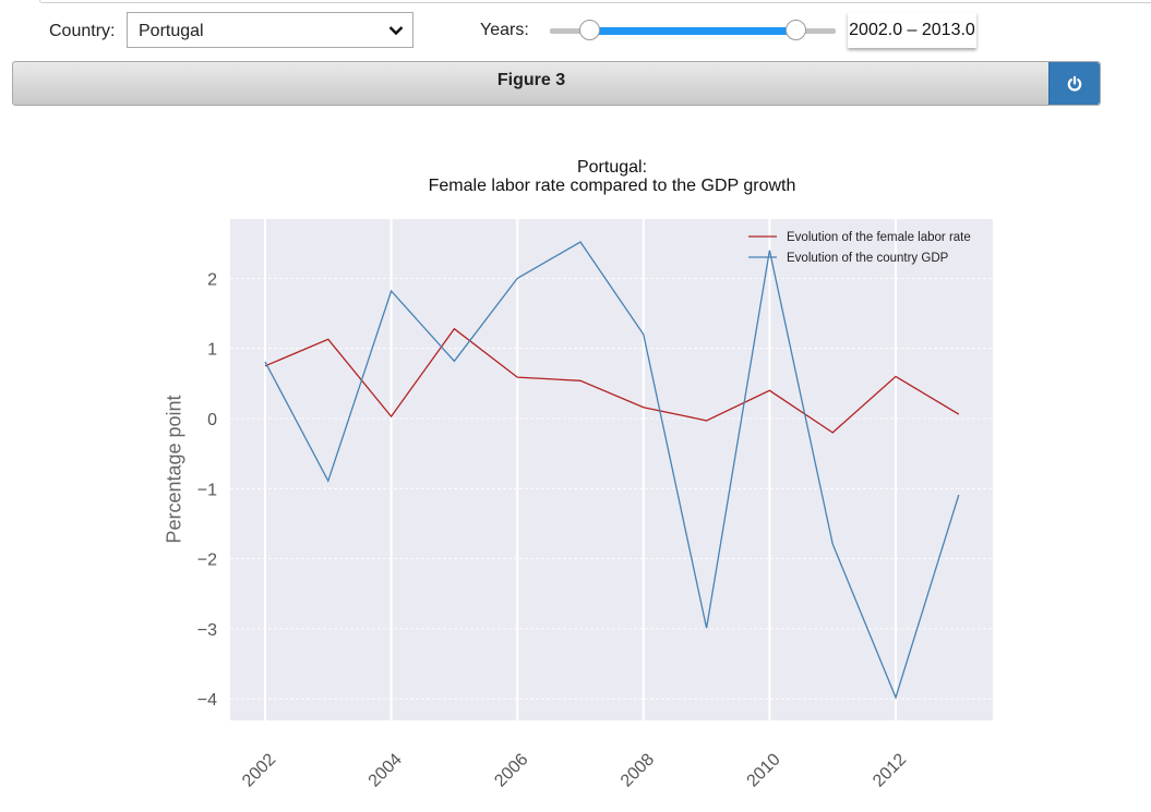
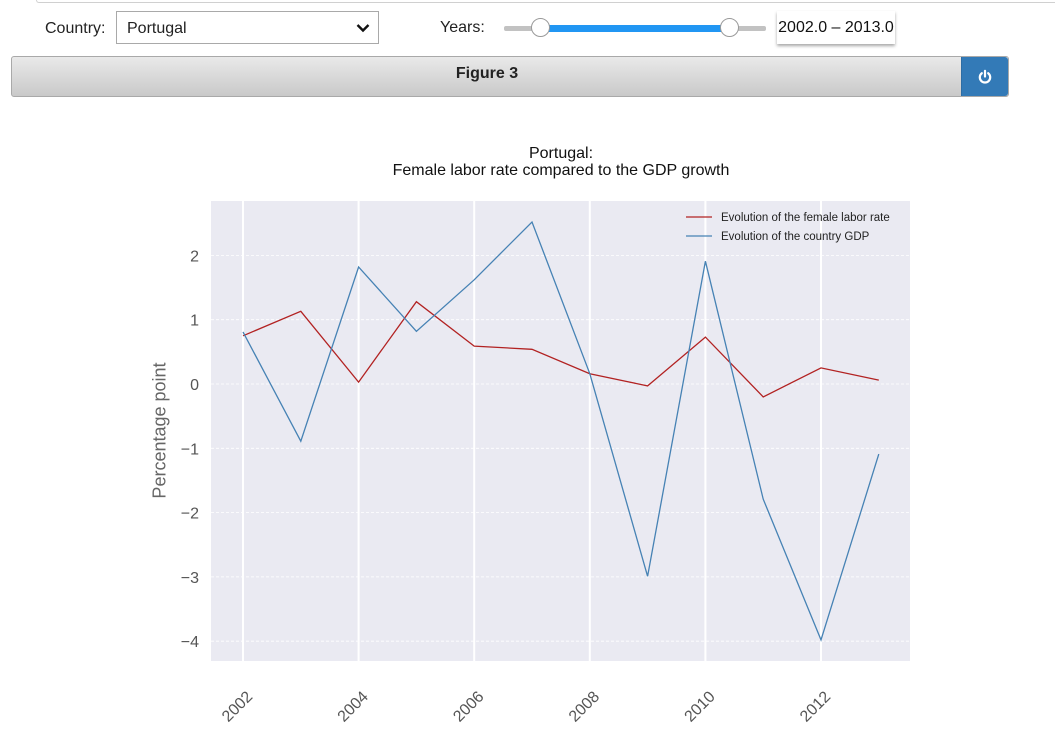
Evolution of the country GDP/2006: 2.0 -> 1.6
Evolution of the country GDP/2008: 1.2 -> 0.2
Evolution of the female labor rate/2010: 0.4 -> 0.7
Evolution of the country GDP/2010: 2.4 -> 1.9
Evolution of the female labor rate/2012: 0.6 -> 0.2
